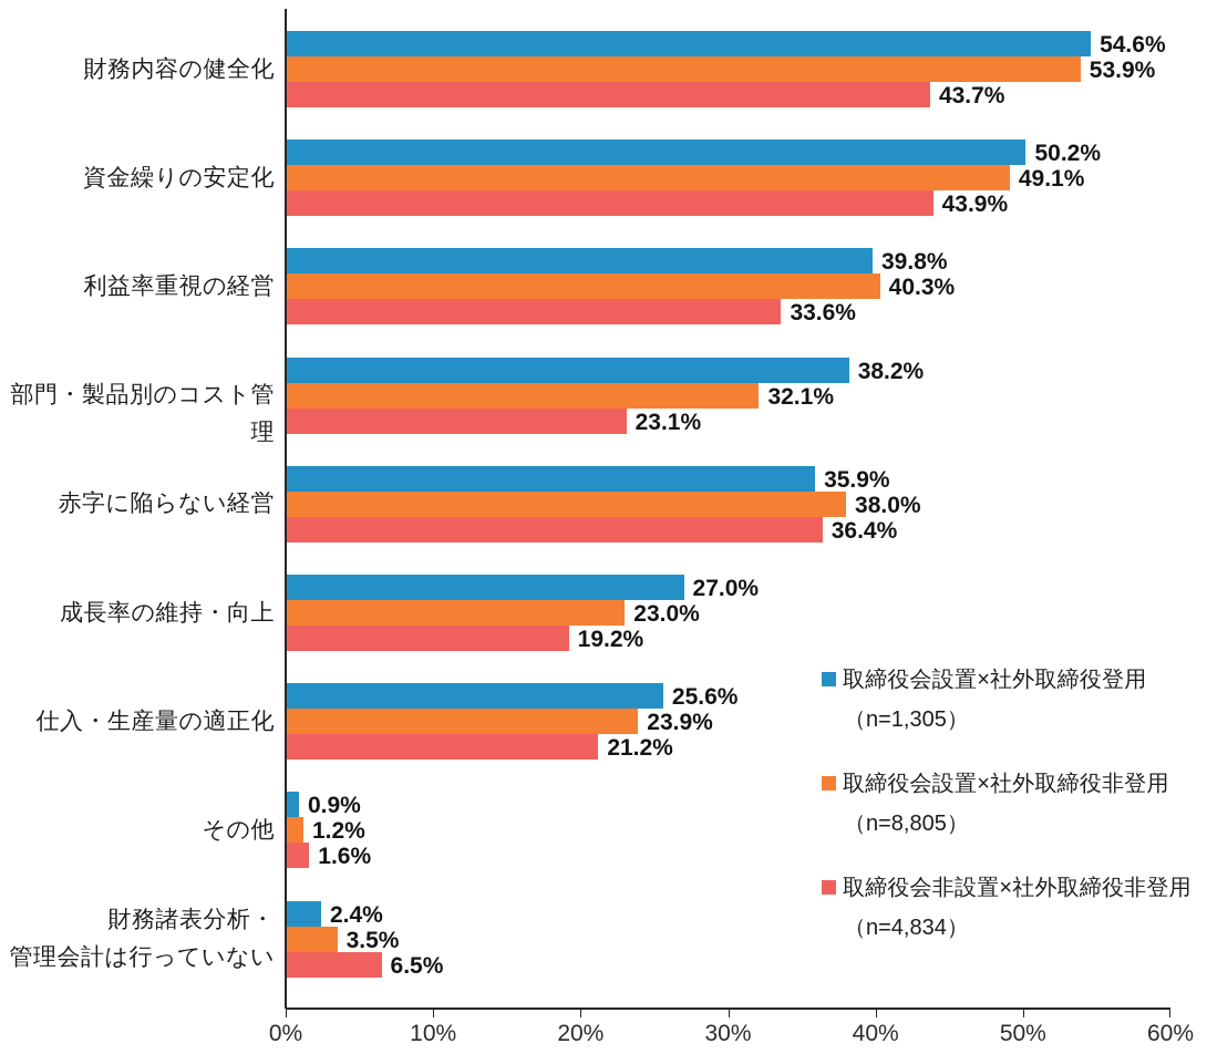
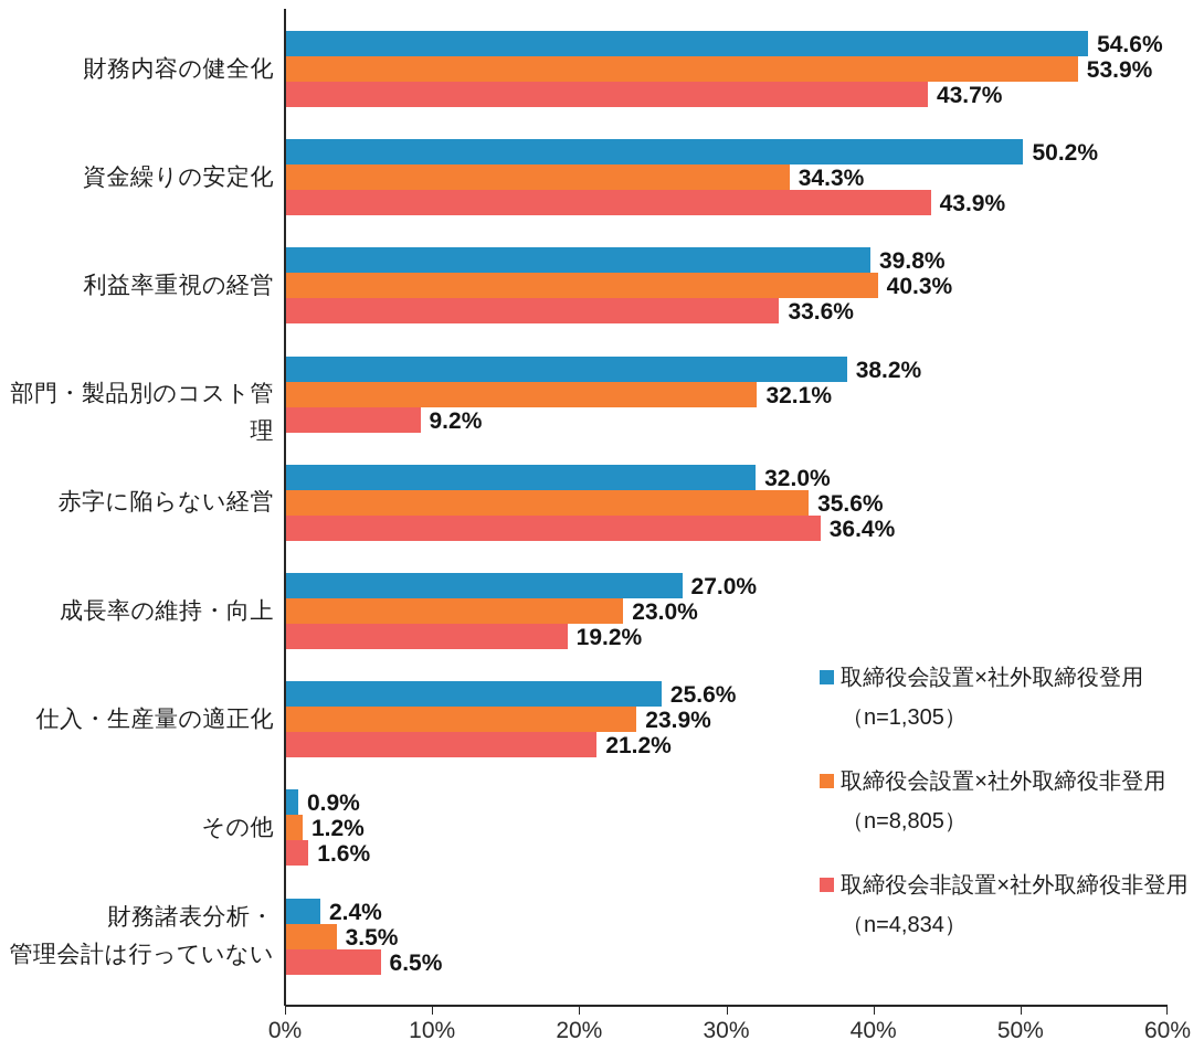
取締役会設置×社外取締役非登用/資金繰りの安定化: 49.1% -> 34.3%
取締役会非設置×社外取締役非登用/部門・製品別のコスト管理: 23.1% -> 9.2%
取締役会設置×社外取締役登用/赤字に陥らない経営: 35.9% -> 32.0%
取締役会設置×社外取締役非登用/赤字に陥らない経営: 38.0% -> 35.6%
